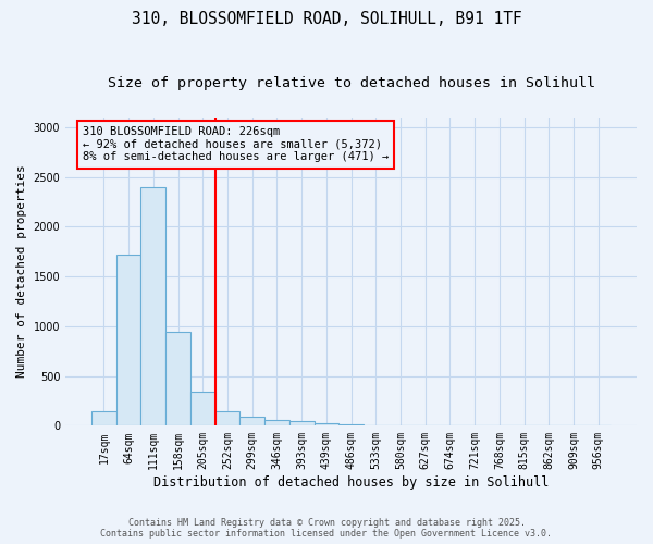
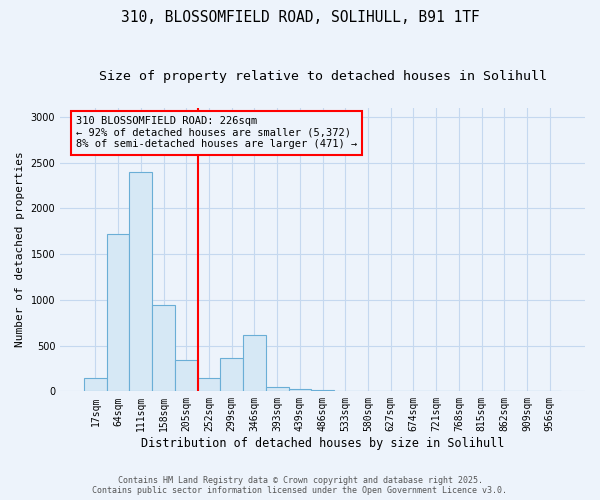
299sqm: 90 -> 360
346sqm: 60 -> 620
